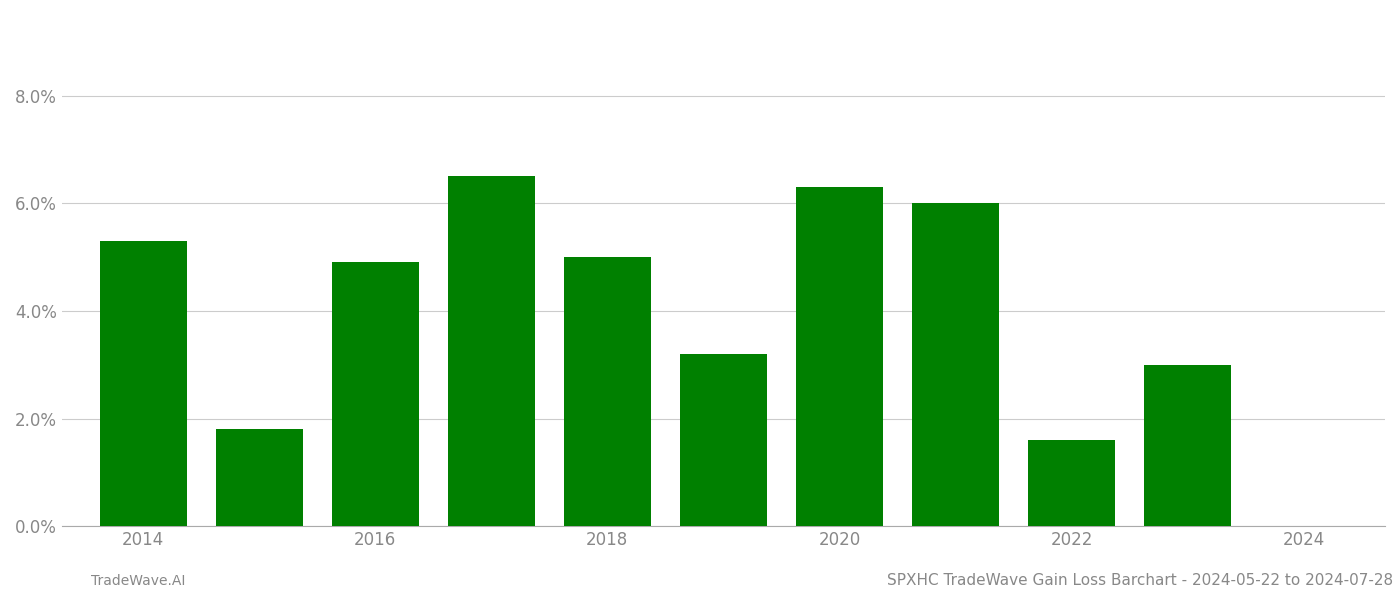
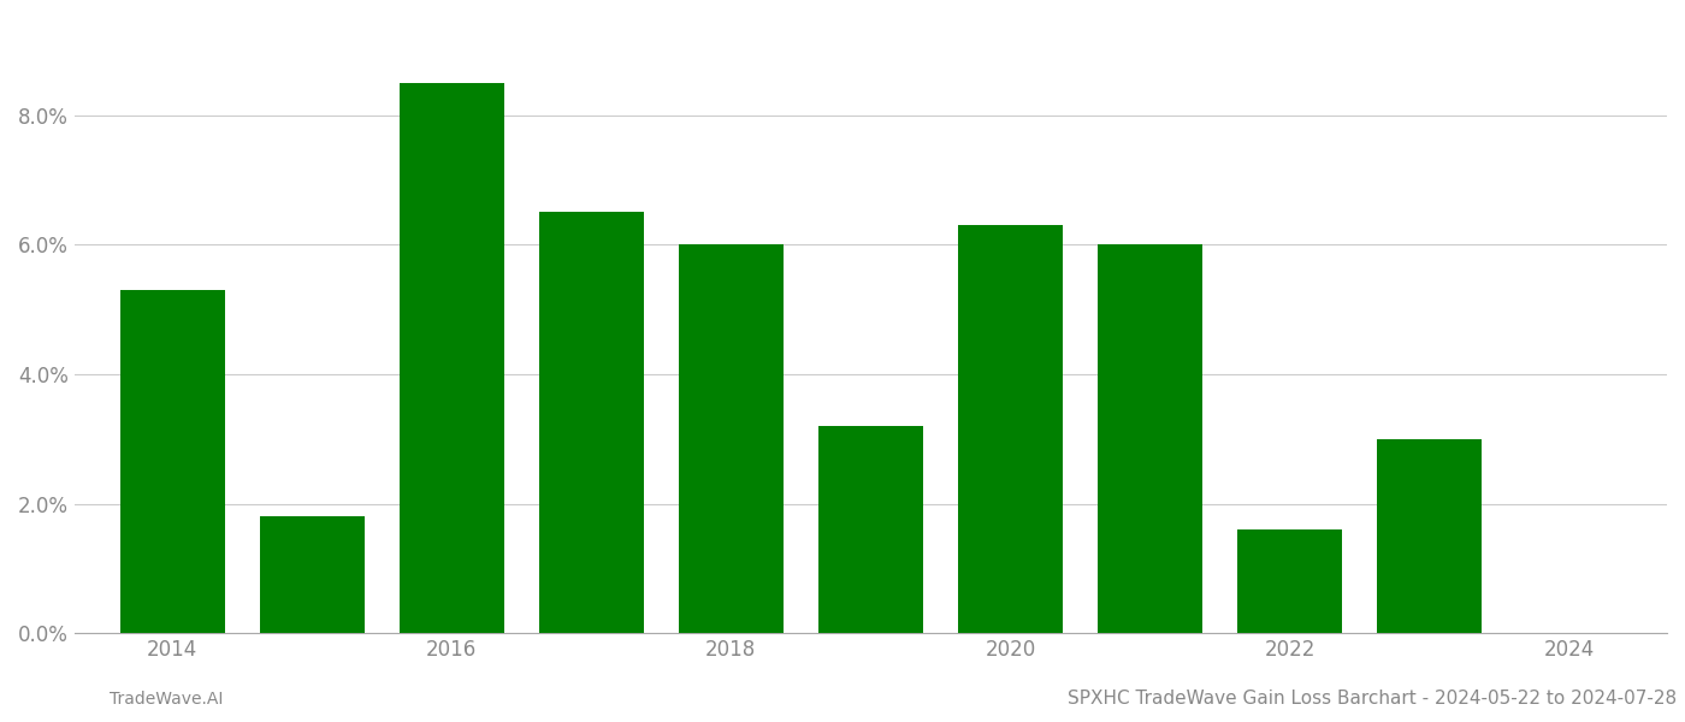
2016: 4.9% -> 8.5%
2018: 5.0% -> 6.0%
